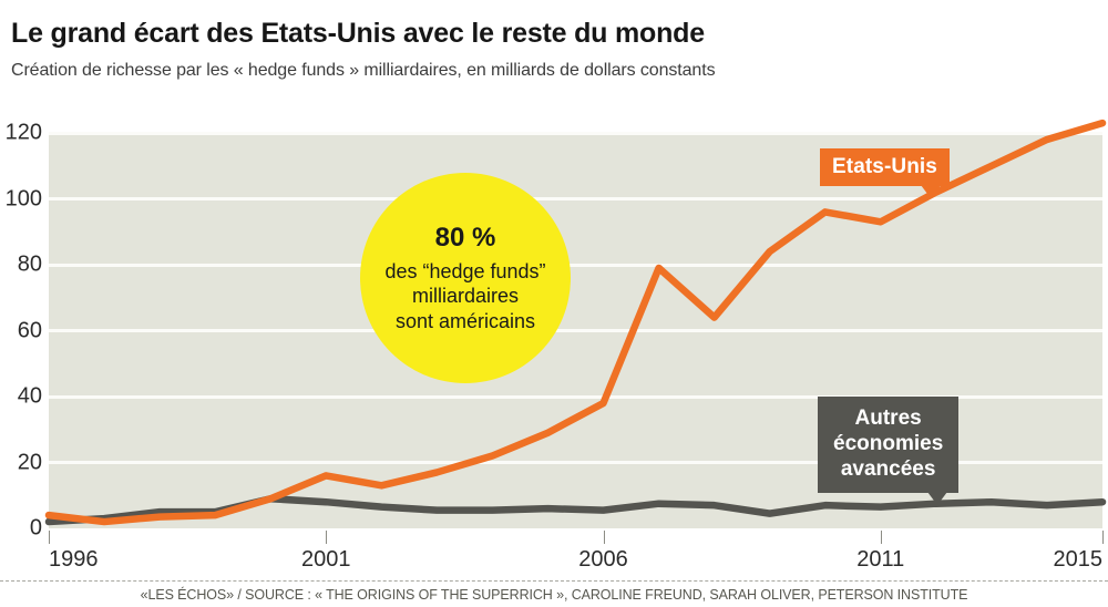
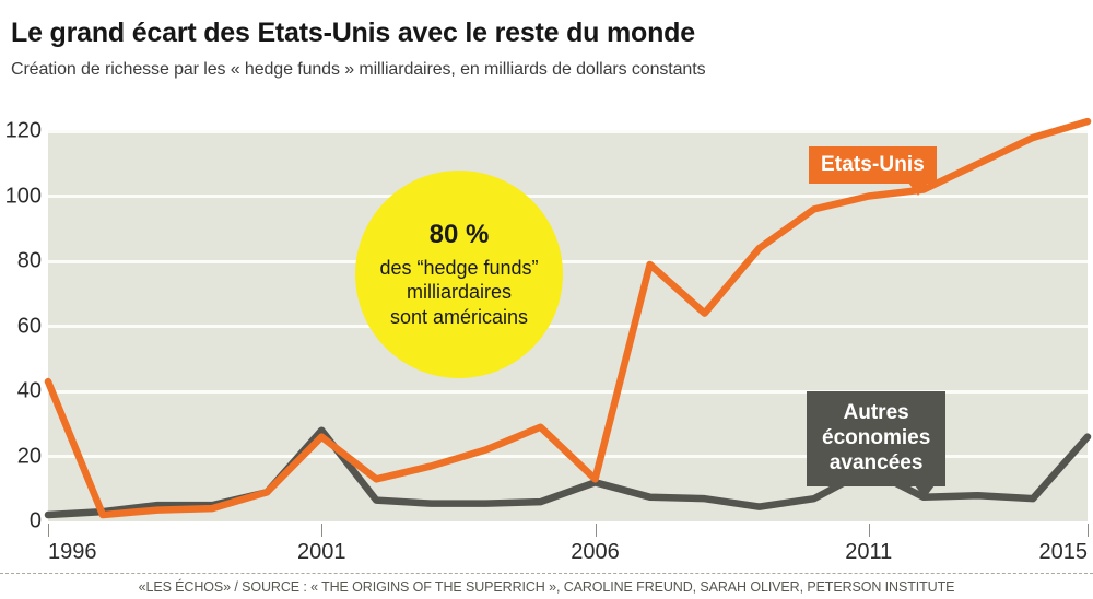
Etats-Unis/1996: 4 -> 43
Etats-Unis/2001: 16 -> 26
Autres économies avancées/2001: 8 -> 28
Etats-Unis/2006: 38 -> 13
Autres économies avancées/2006: 6 -> 12
Etats-Unis/2011: 93 -> 100
Autres économies avancées/2011: 6 -> 16
Autres économies avancées/2015: 8 -> 26
